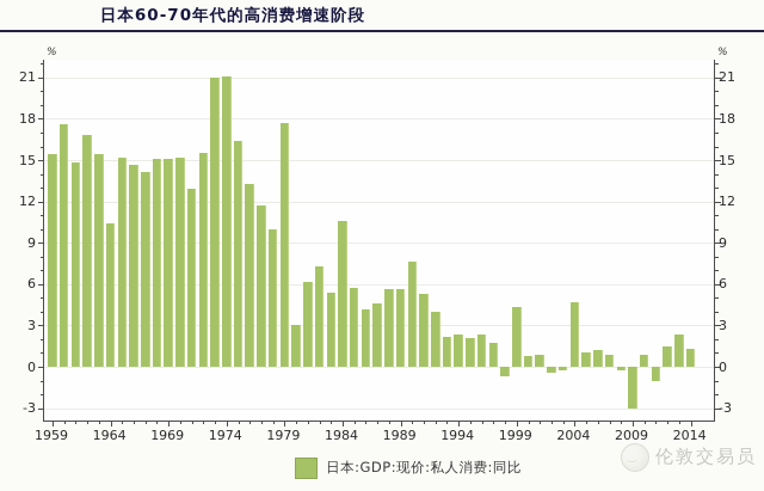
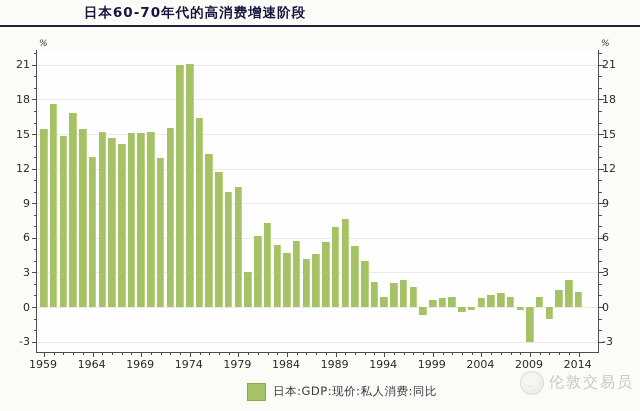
1964: 10.4 -> 13.0
1979: 17.7 -> 10.4
1984: 10.6 -> 4.7
1989: 5.6 -> 6.9
1994: 2.3 -> 0.9
1999: 4.3 -> 0.6
2004: 4.7 -> 0.8
